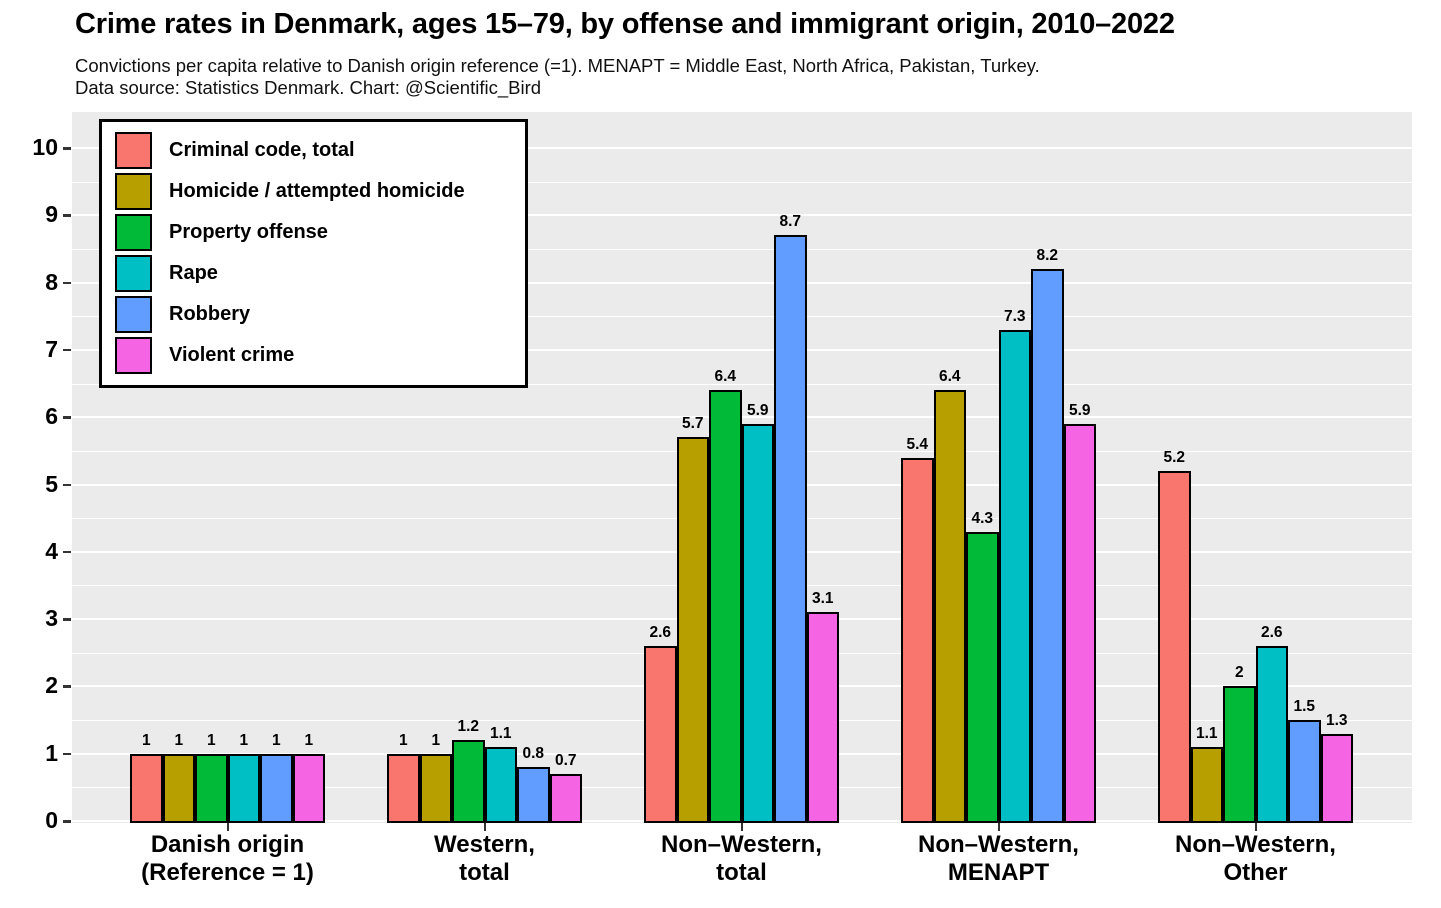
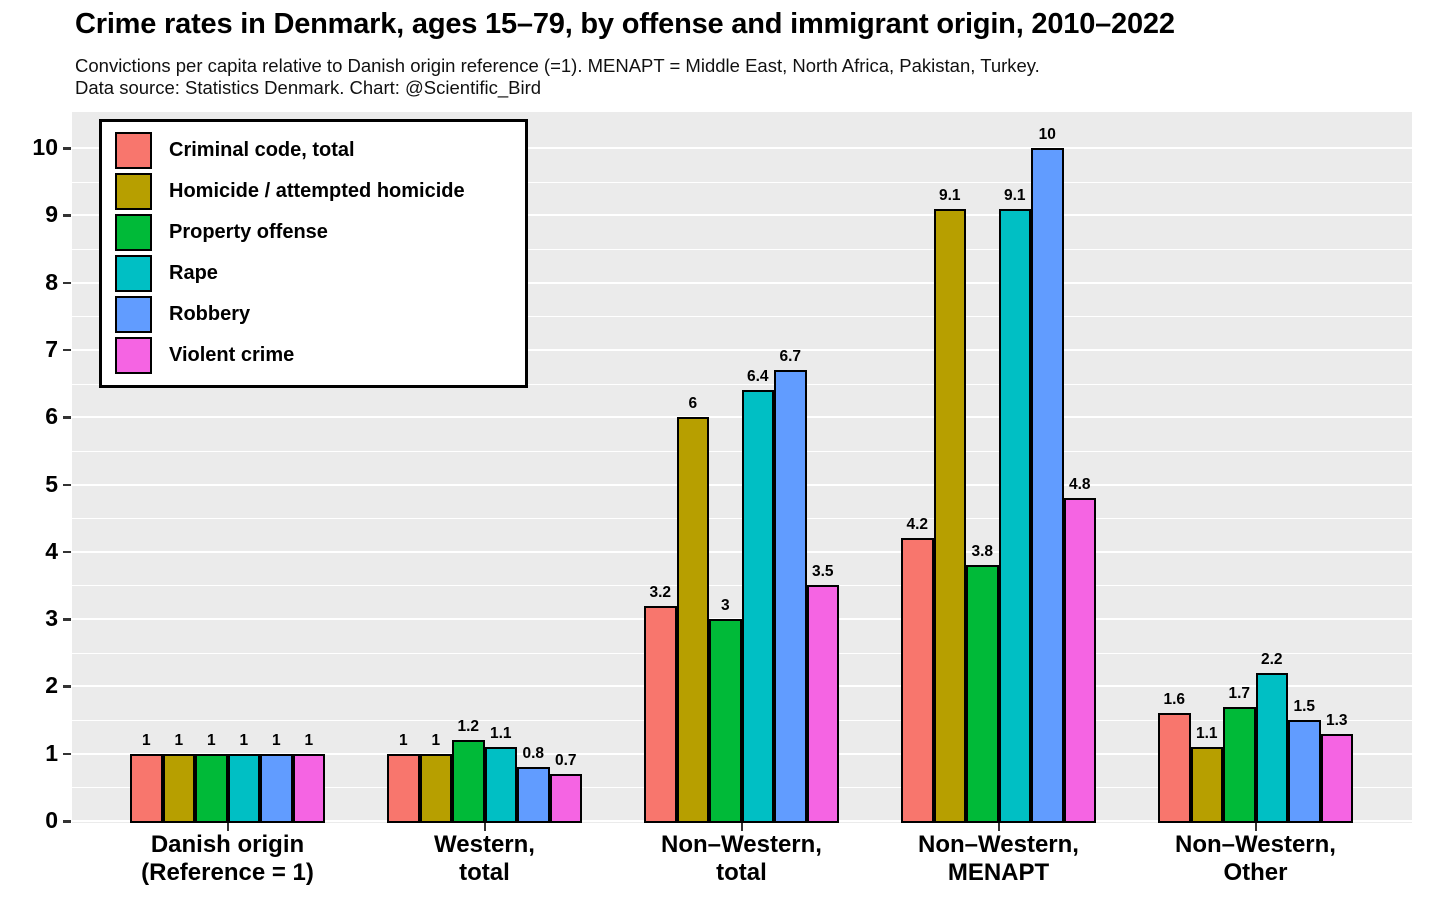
Criminal code, total/Non–Western, total: 2.6 -> 3.2
Homicide / attempted homicide/Non–Western, total: 5.7 -> 6
Property offense/Non–Western, total: 6.4 -> 3
Rape/Non–Western, total: 5.9 -> 6.4
Robbery/Non–Western, total: 8.7 -> 6.7
Violent crime/Non–Western, total: 3.1 -> 3.5
Criminal code, total/Non–Western, MENAPT: 5.4 -> 4.2
Homicide / attempted homicide/Non–Western, MENAPT: 6.4 -> 9.1
Property offense/Non–Western, MENAPT: 4.3 -> 3.8
Rape/Non–Western, MENAPT: 7.3 -> 9.1
Robbery/Non–Western, MENAPT: 8.2 -> 10
Violent crime/Non–Western, MENAPT: 5.9 -> 4.8
Criminal code, total/Non–Western, Other: 5.2 -> 1.6
Property offense/Non–Western, Other: 2 -> 1.7
Rape/Non–Western, Other: 2.6 -> 2.2
